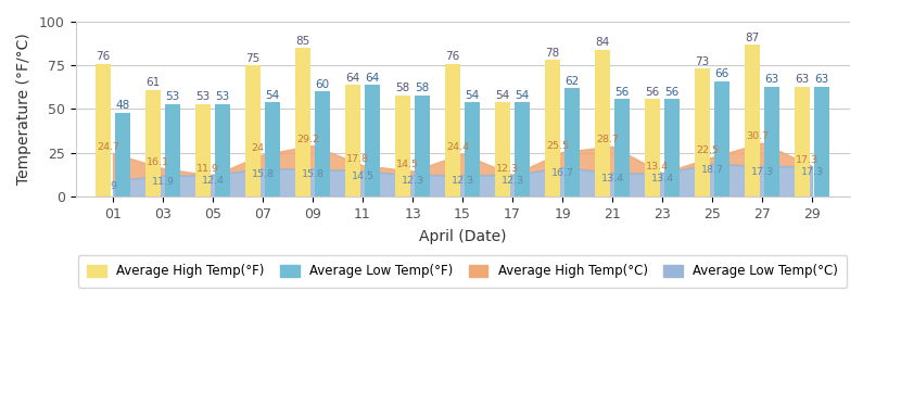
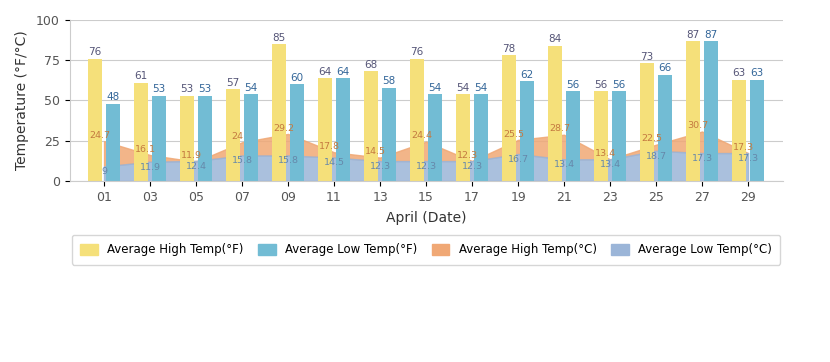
Average High Temp(°F)/07: 75 -> 57
Average High Temp(°F)/13: 58 -> 68
Average Low Temp(°F)/27: 63 -> 87
